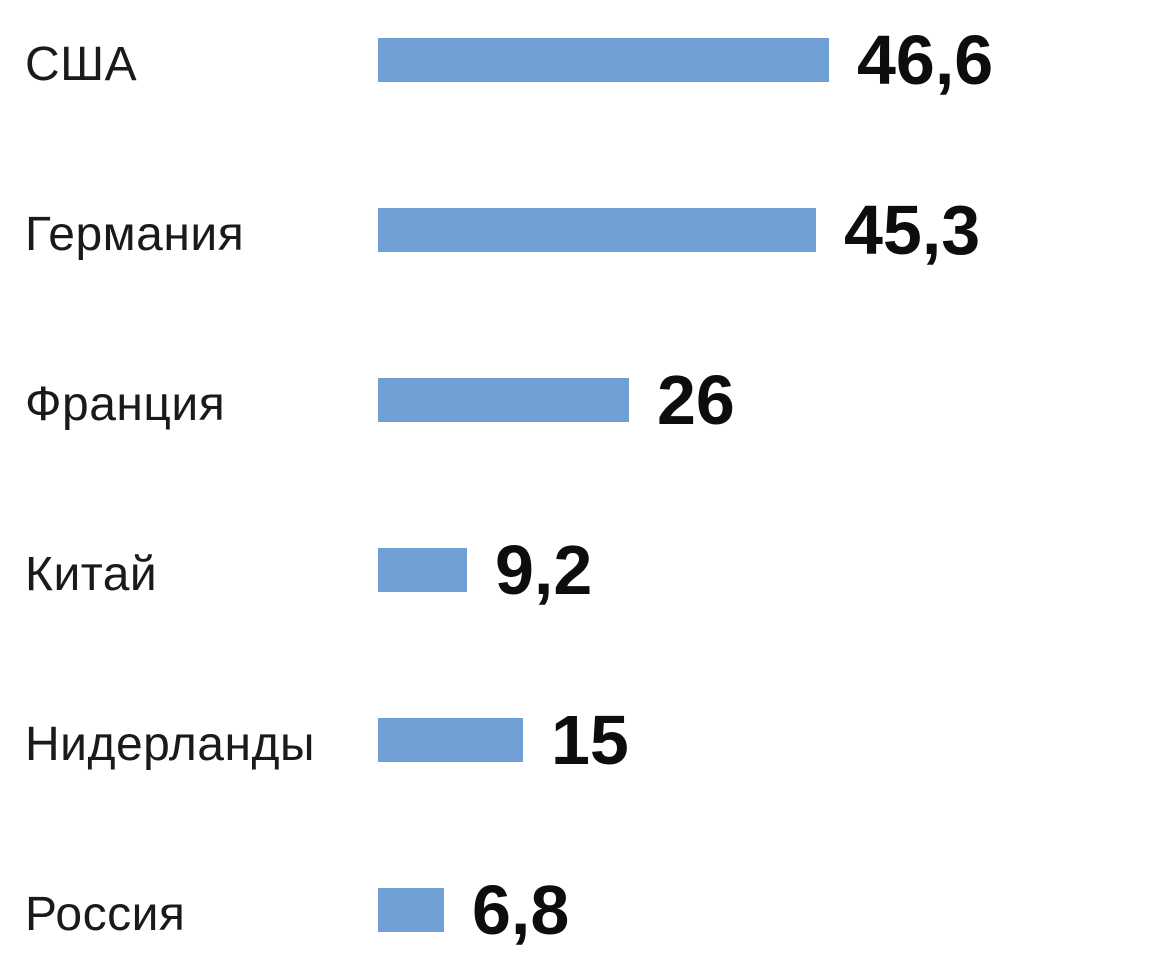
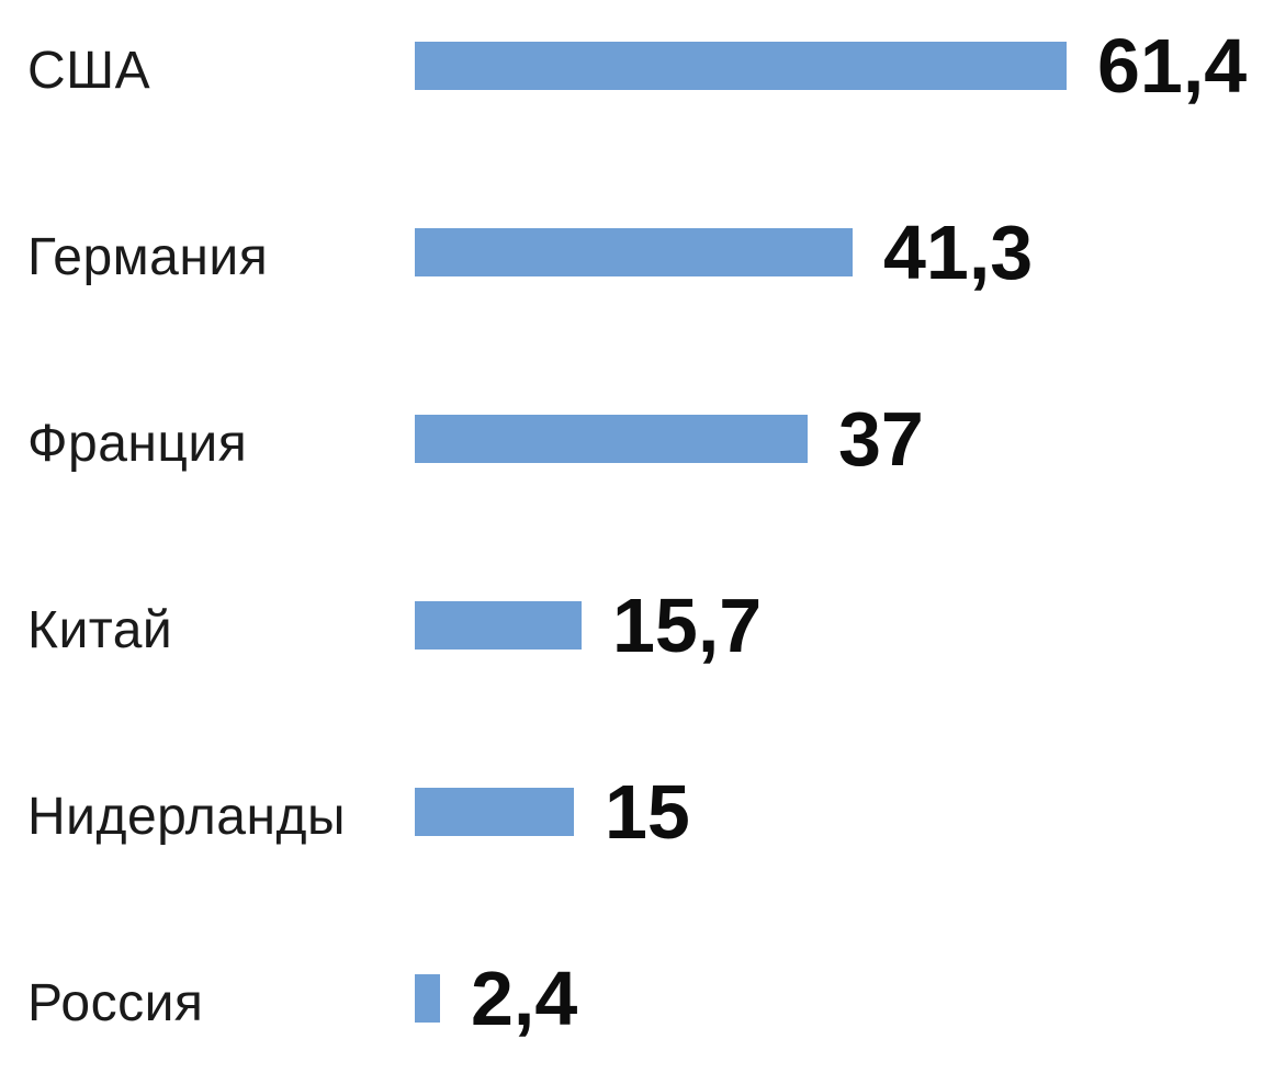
США: 46,6 -> 61,4
Германия: 45,3 -> 41,3
Франция: 26 -> 37
Китай: 9,2 -> 15,7
Россия: 6,8 -> 2,4
